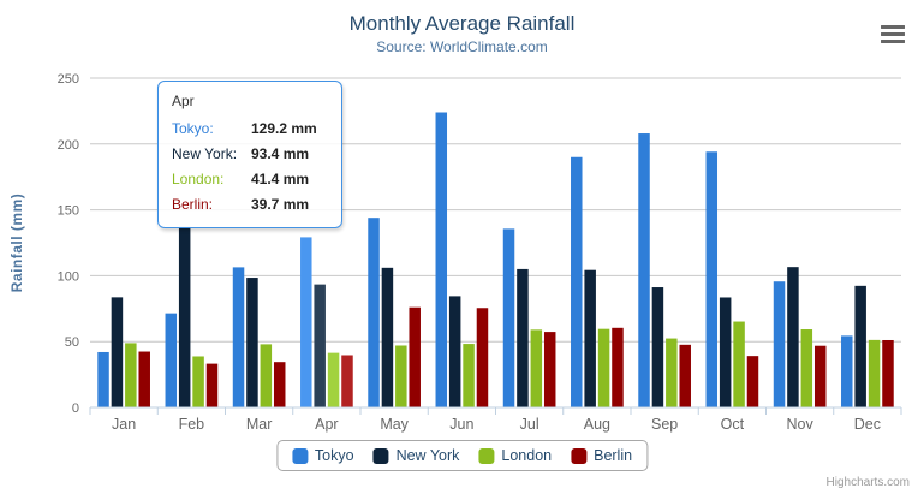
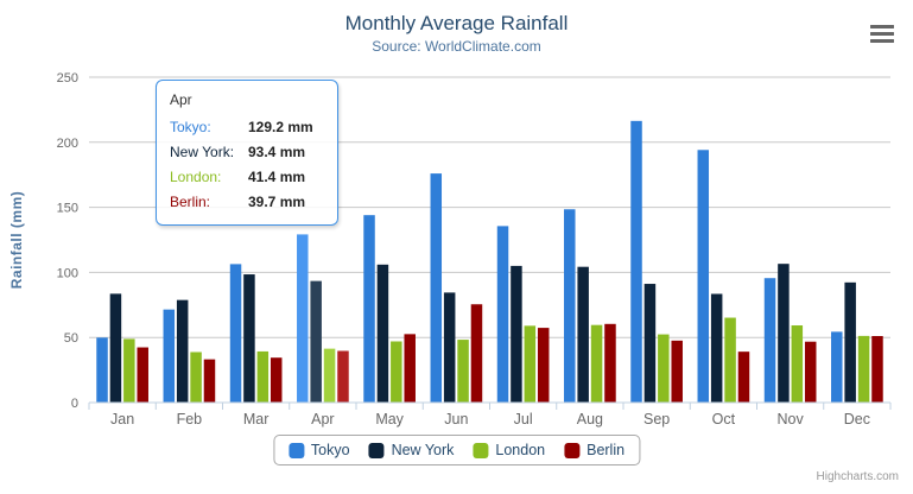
Tokyo/Jan: 42 -> 50
New York/Feb: 137 -> 79
London/Mar: 48 -> 39
Berlin/May: 76 -> 53
Tokyo/Jun: 224 -> 176
Tokyo/Aug: 190 -> 148
Tokyo/Sep: 208 -> 216
